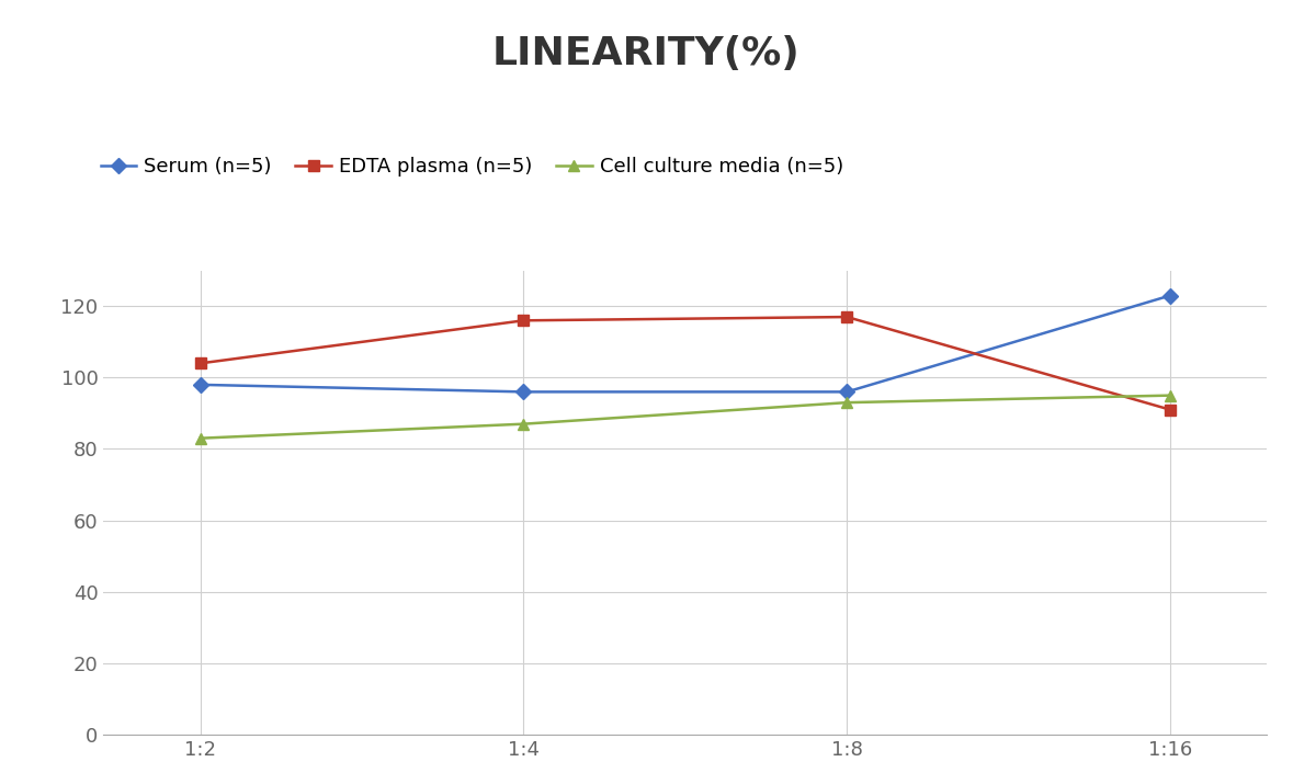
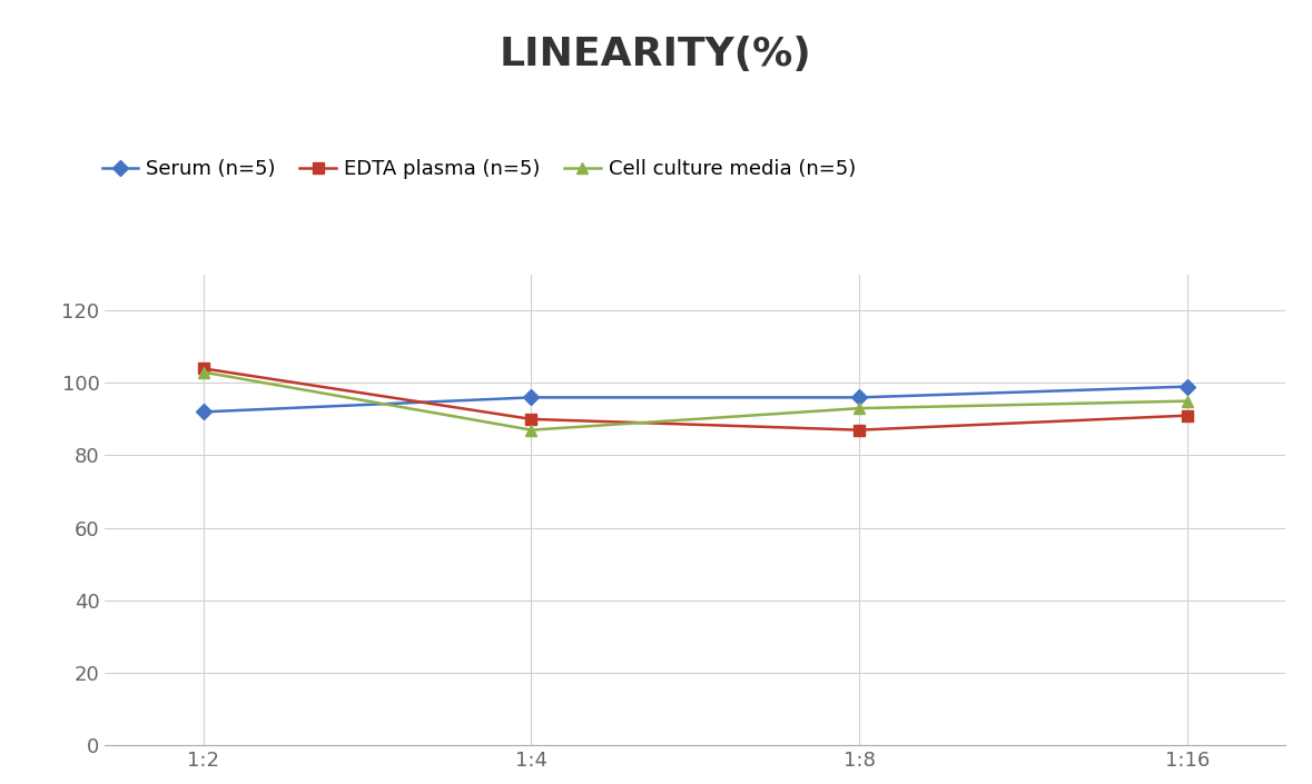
Serum (n=5)/1:2: 98 -> 92
Cell culture media (n=5)/1:2: 83 -> 103
EDTA plasma (n=5)/1:4: 116 -> 90
EDTA plasma (n=5)/1:8: 117 -> 87
Serum (n=5)/1:16: 123 -> 99
